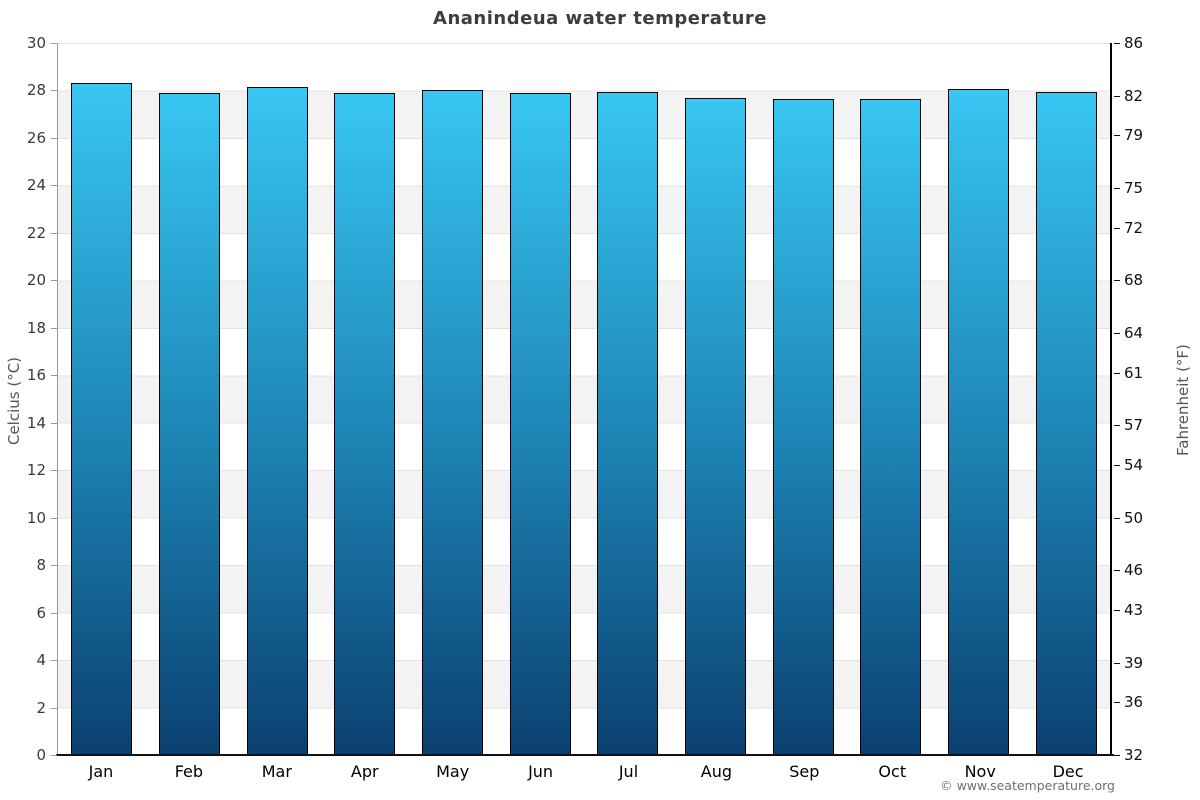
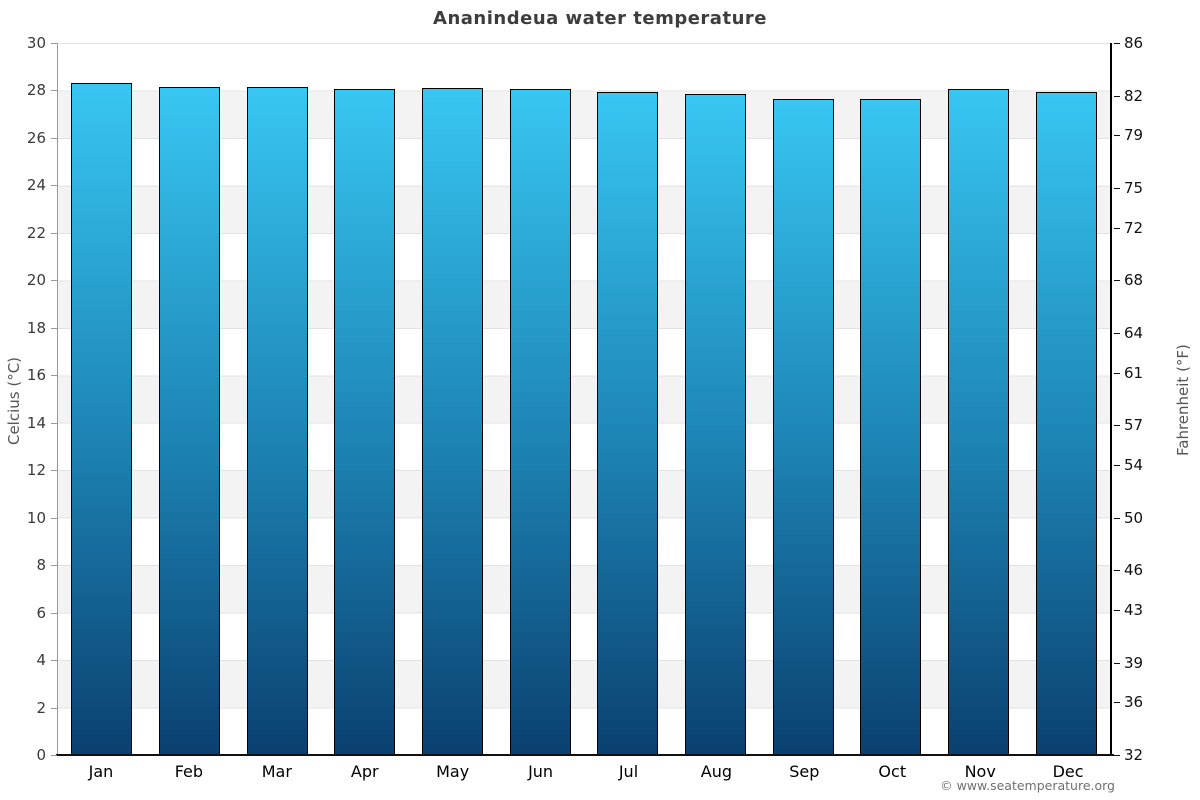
Feb: 27.9 -> 28.1
Apr: 27.9 -> 28.1
May: 28.0 -> 28.1
Jun: 27.9 -> 28.1
Aug: 27.7 -> 27.9
